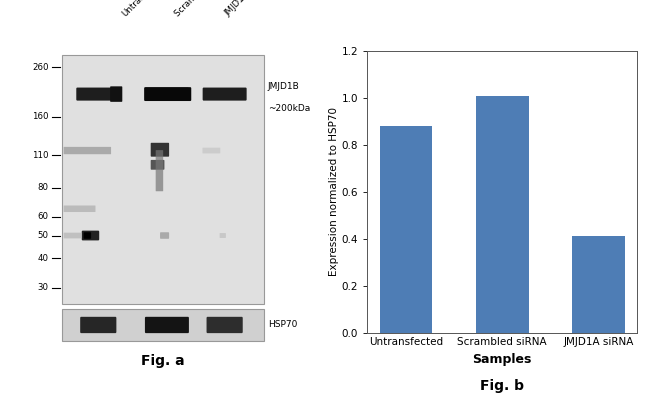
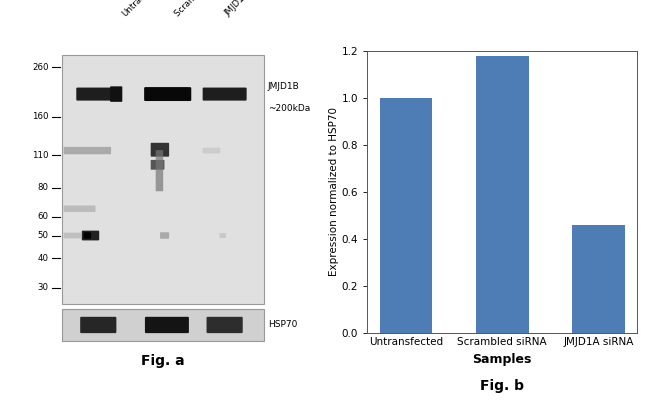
Untransfected: 0.88 -> 1.00
Scrambled siRNA: 1.01 -> 1.18
JMJD1A siRNA: 0.41 -> 0.46
